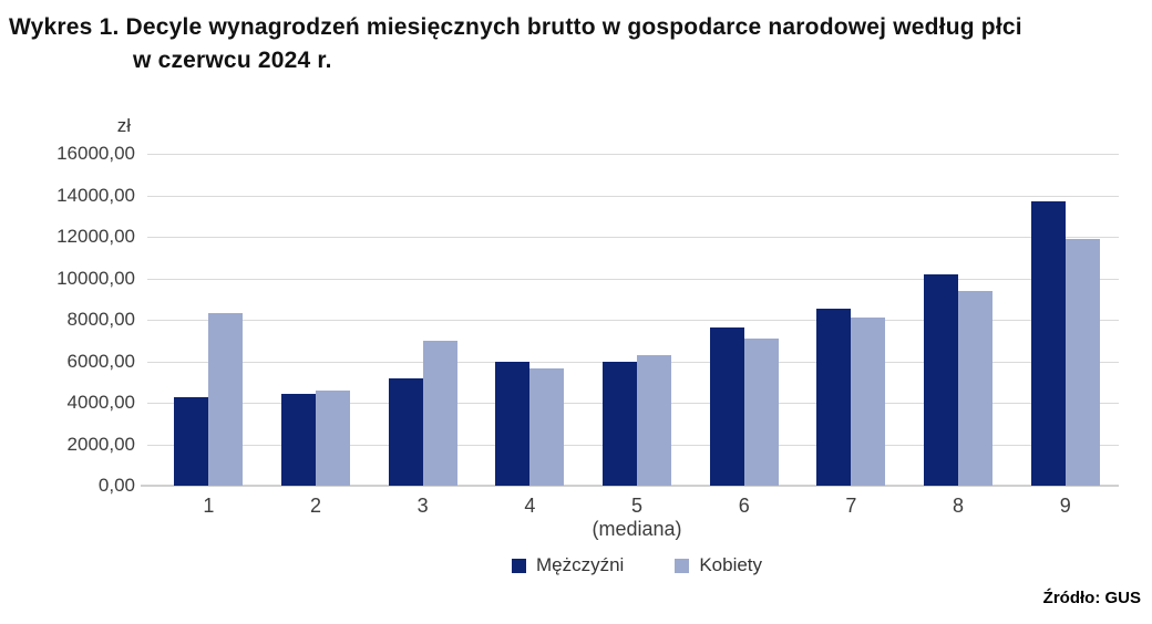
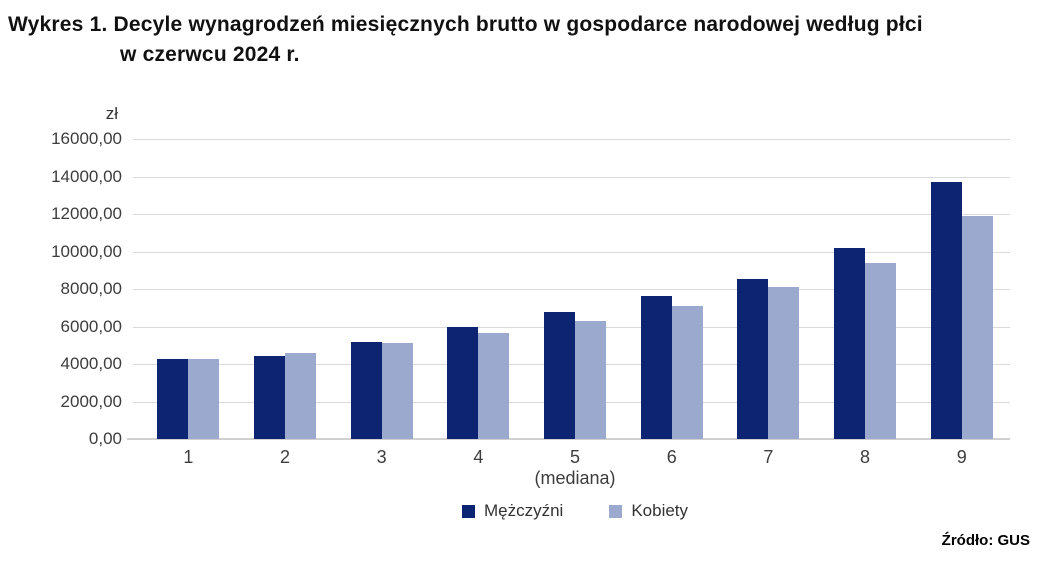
Kobiety/1: 8300 -> 4200
Kobiety/3: 7000 -> 5100
Mężczyźni/5: 6000 -> 6800
